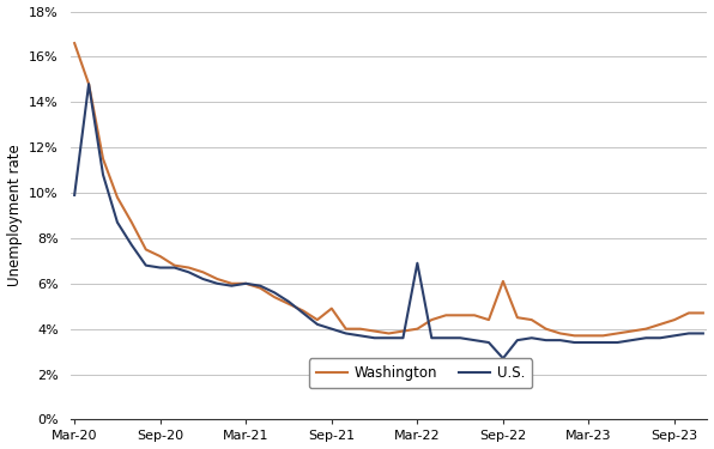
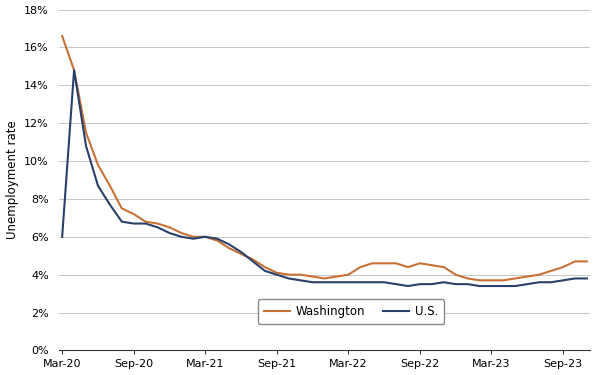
U.S./Mar-20: 9.9% -> 6.0%
Washington/Sep-21: 4.9% -> 4.1%
U.S./Mar-22: 6.9% -> 3.6%
Washington/Sep-22: 6.1% -> 4.6%
U.S./Sep-22: 2.7% -> 3.5%
